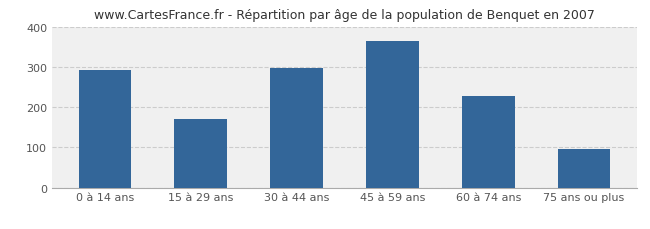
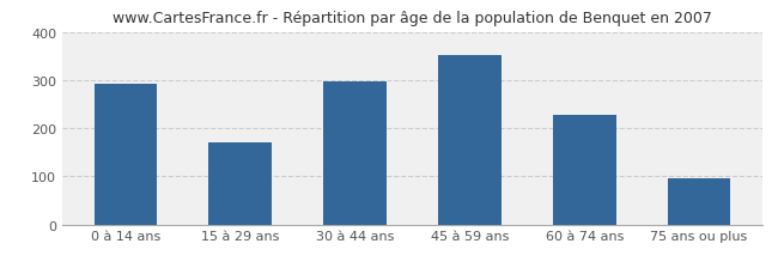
45 à 59 ans: 365 -> 351
